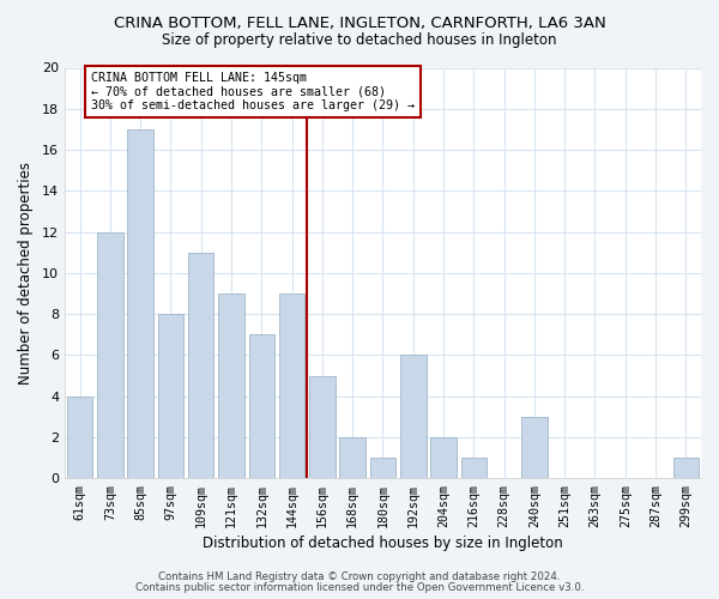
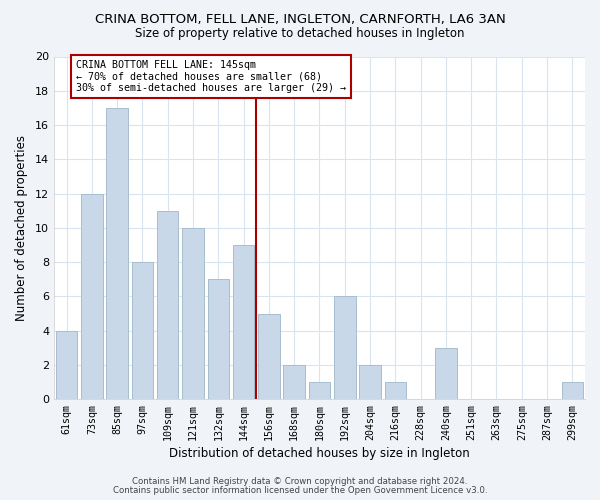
121sqm: 9 -> 10
